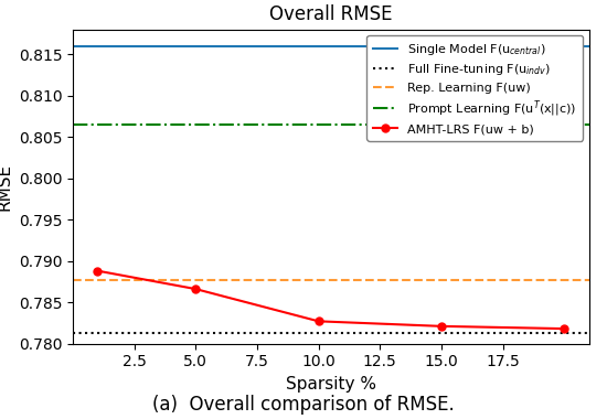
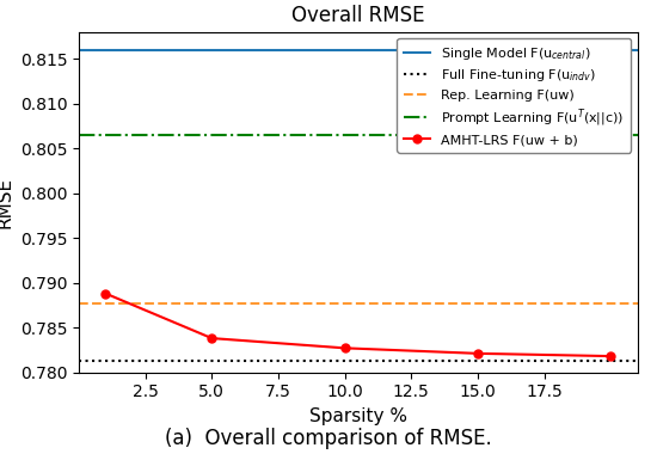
5.0: 0.7866 -> 0.7838
